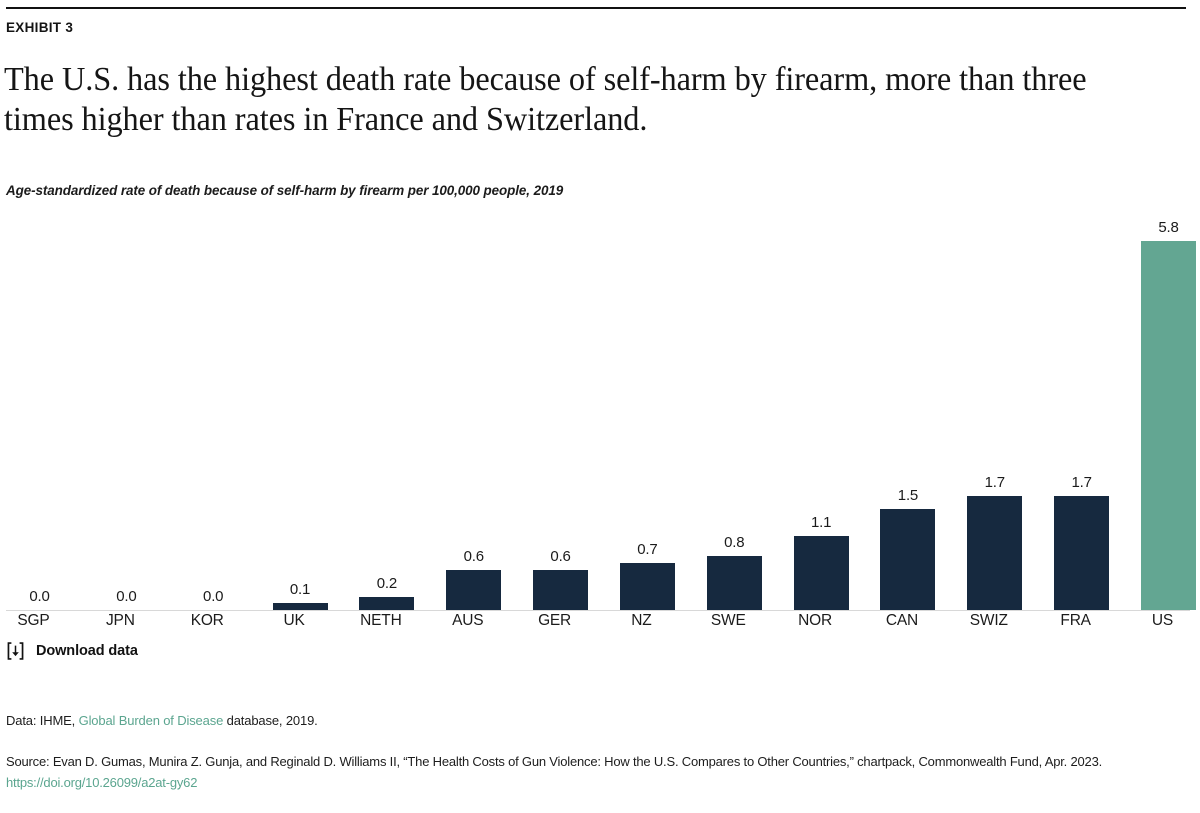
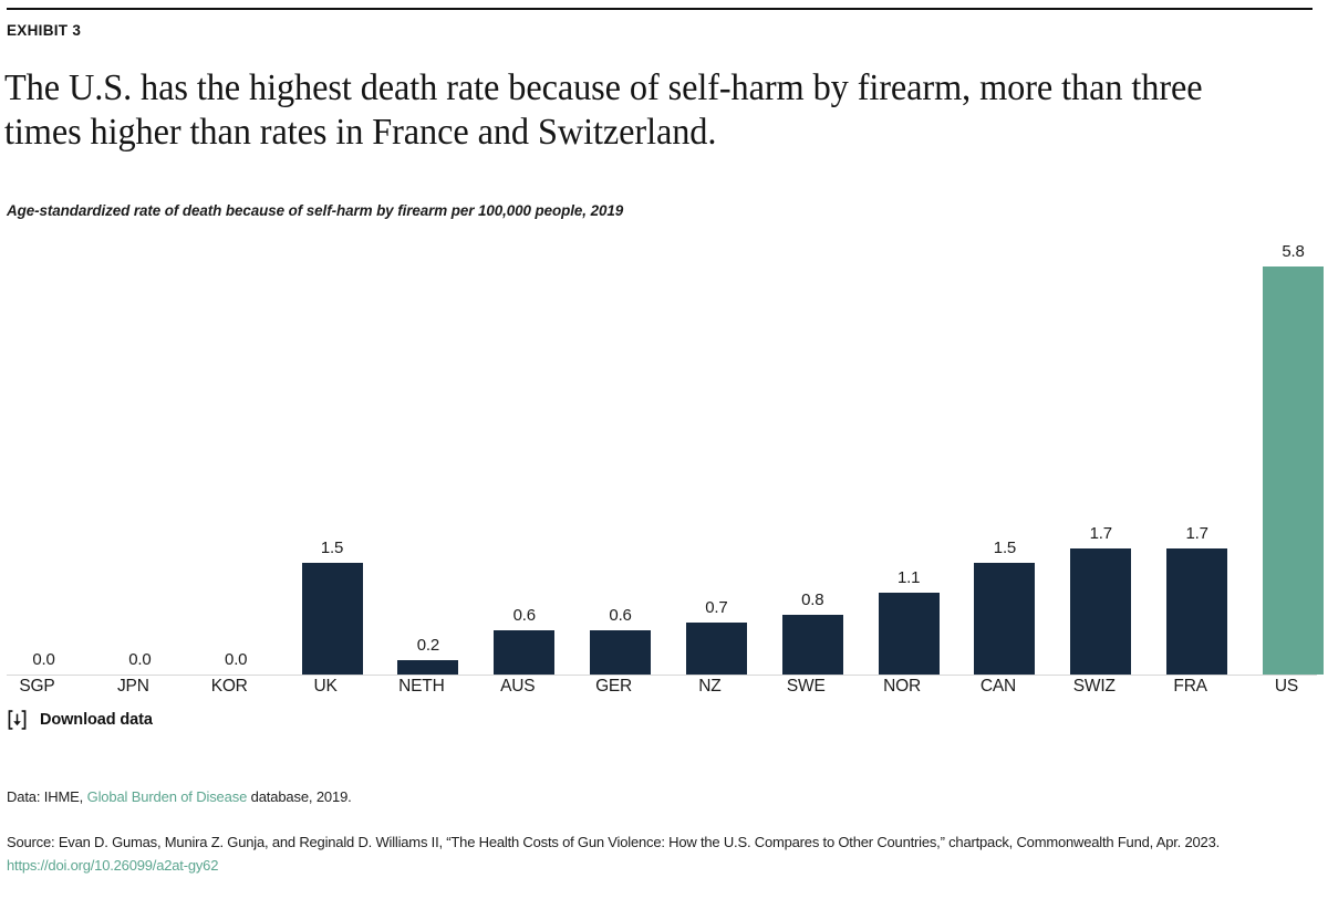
UK: 0.1 -> 1.5
